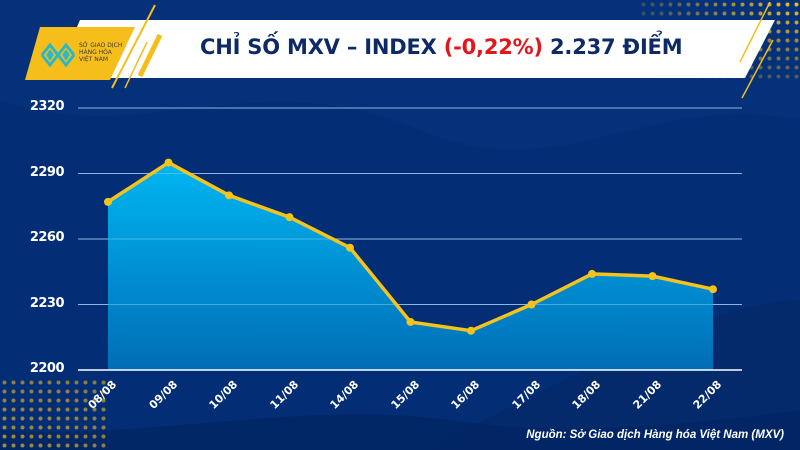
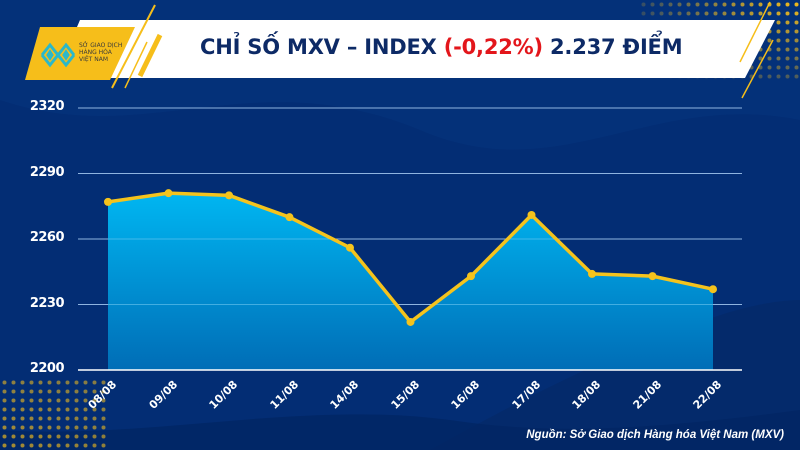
09/08: 2295 -> 2281
16/08: 2218 -> 2243
17/08: 2230 -> 2271
